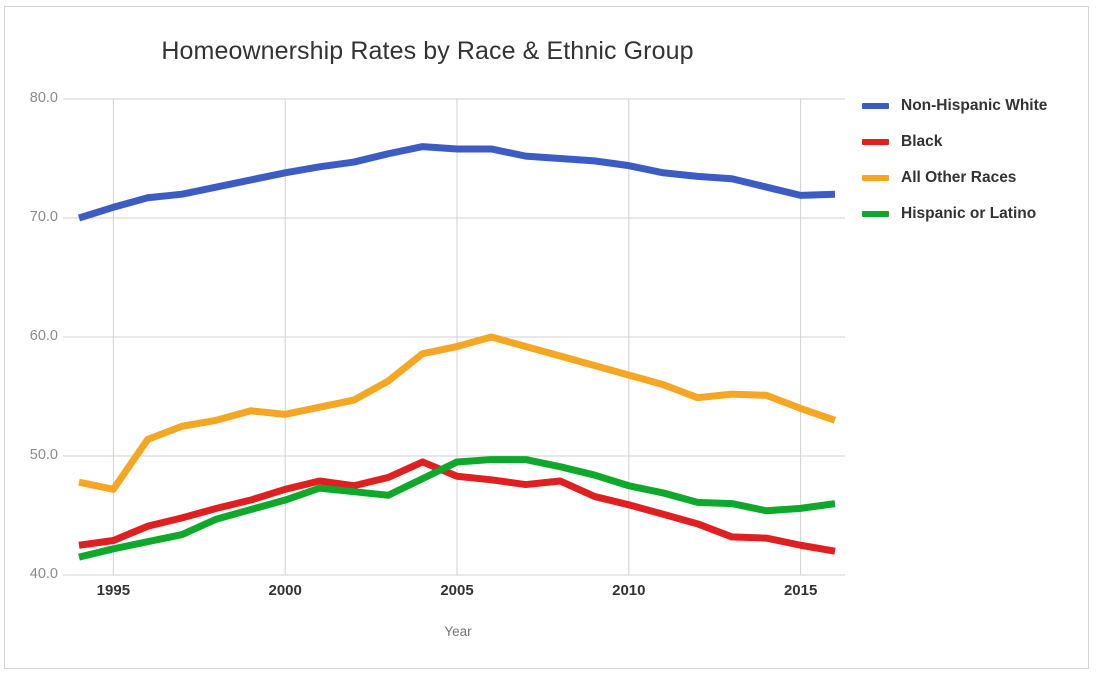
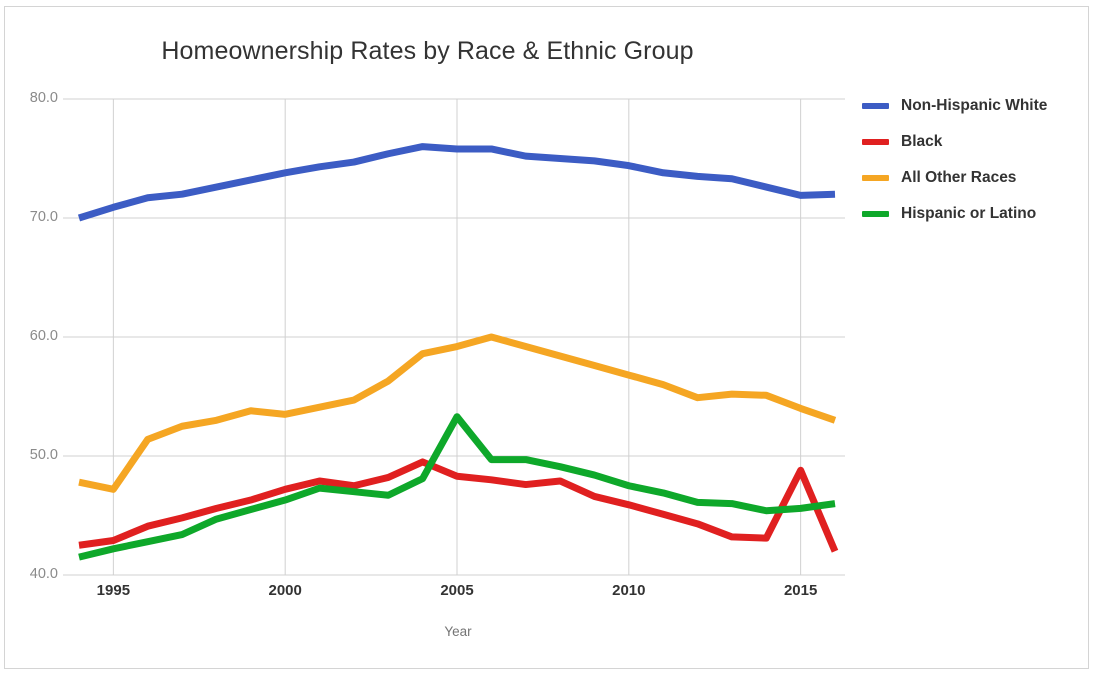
Hispanic or Latino/2005: 49.5 -> 53.3
Black/2015: 42.5 -> 48.8
